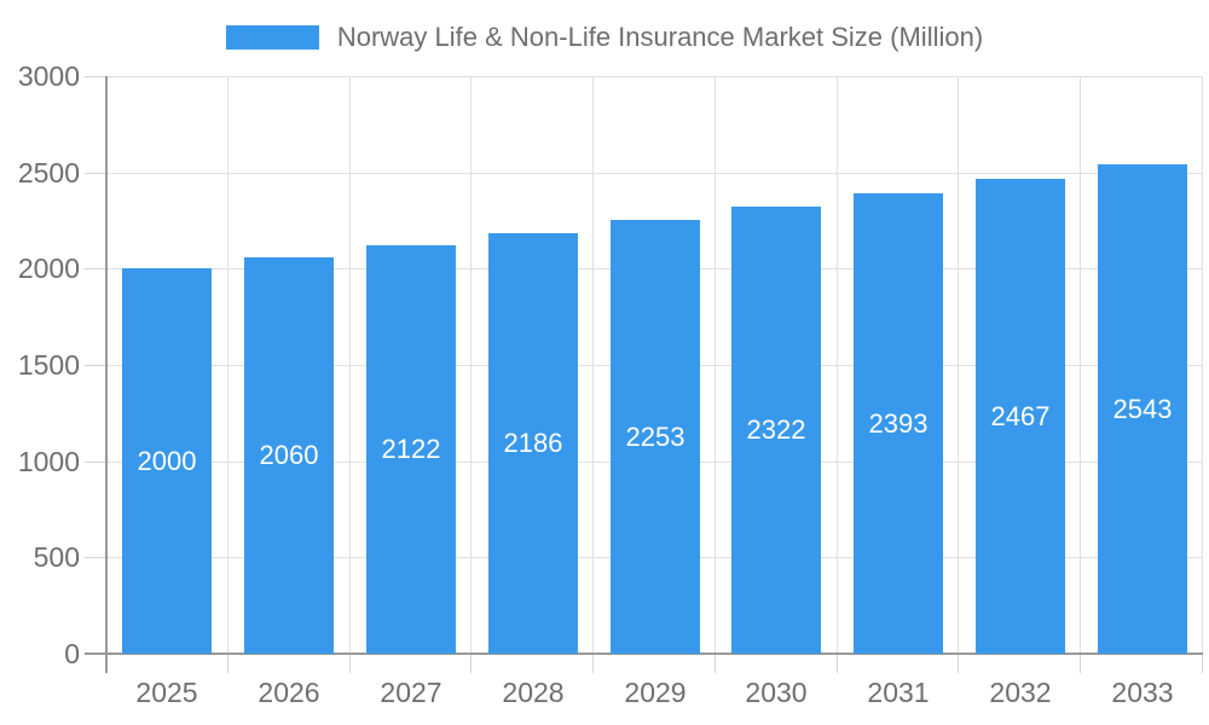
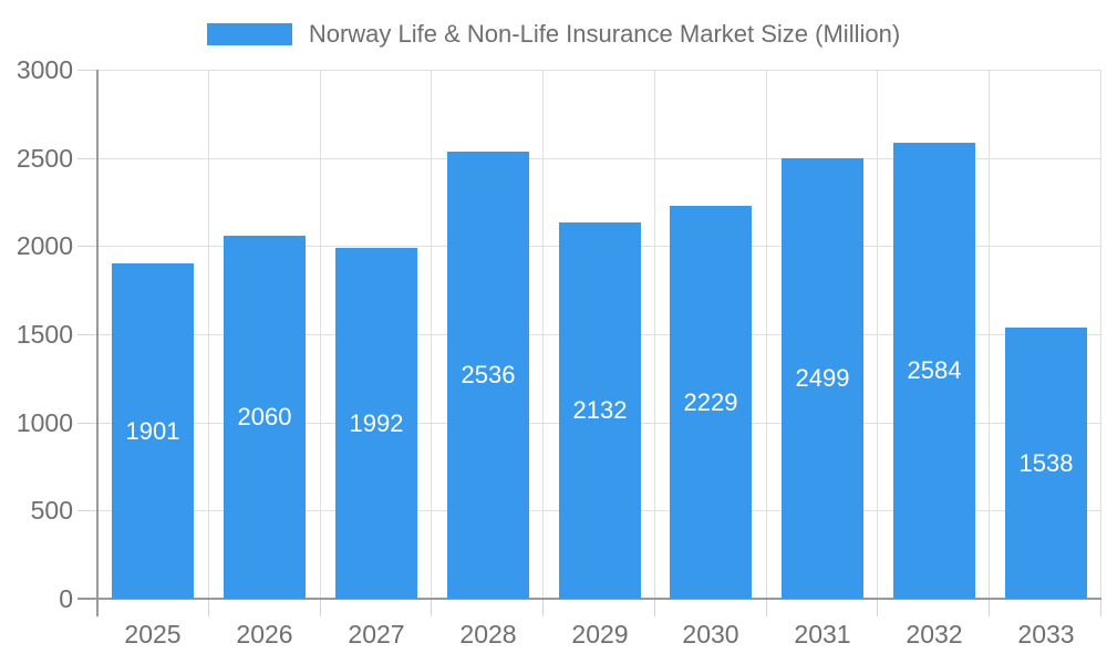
2025: 2000 -> 1901
2027: 2122 -> 1992
2028: 2186 -> 2536
2029: 2253 -> 2132
2030: 2322 -> 2229
2031: 2393 -> 2499
2032: 2467 -> 2584
2033: 2543 -> 1538
